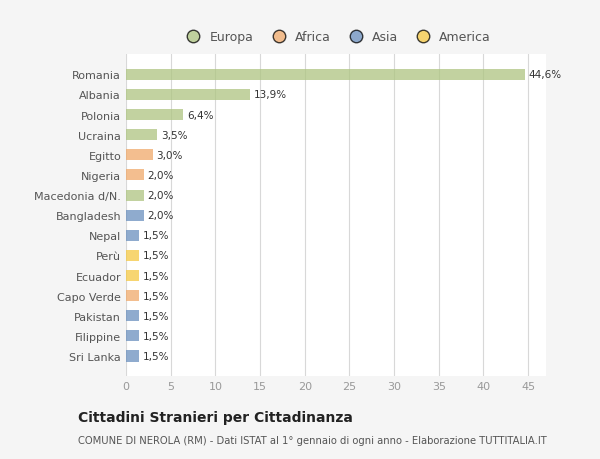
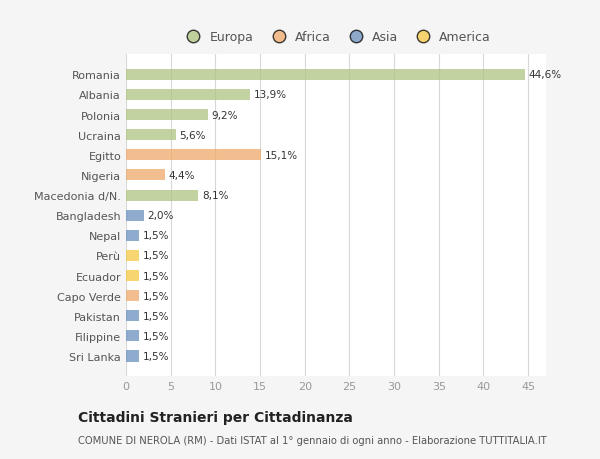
Polonia: 6,4% -> 9,2%
Ucraina: 3,5% -> 5,6%
Egitto: 3,0% -> 15,1%
Nigeria: 2,0% -> 4,4%
Macedonia d/N.: 2,0% -> 8,1%
